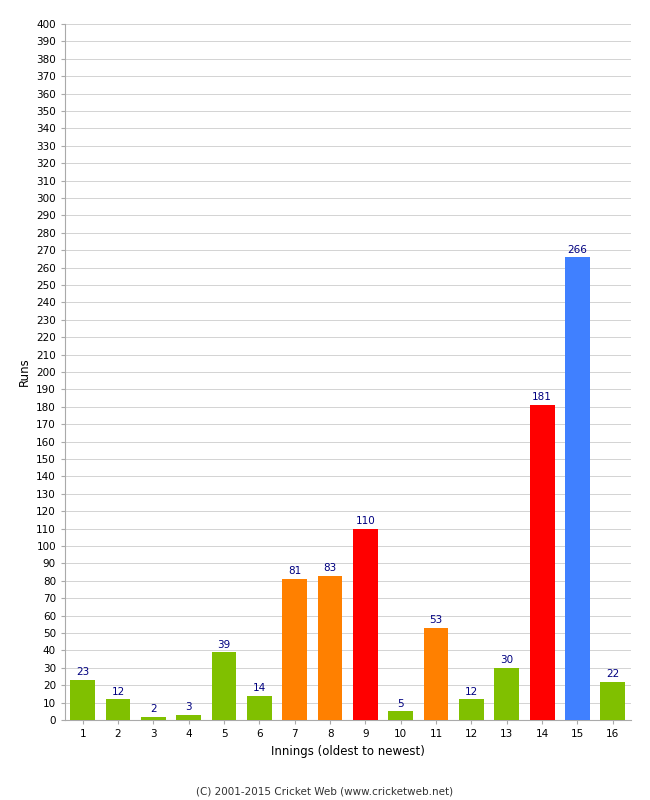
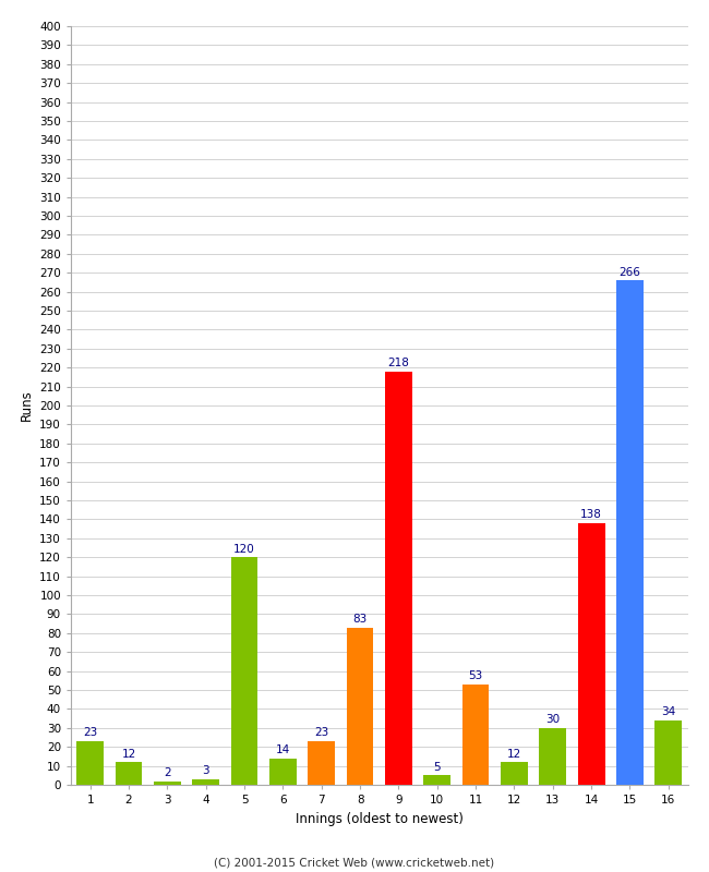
5: 39 -> 120
7: 81 -> 23
9: 110 -> 218
14: 181 -> 138
16: 22 -> 34
